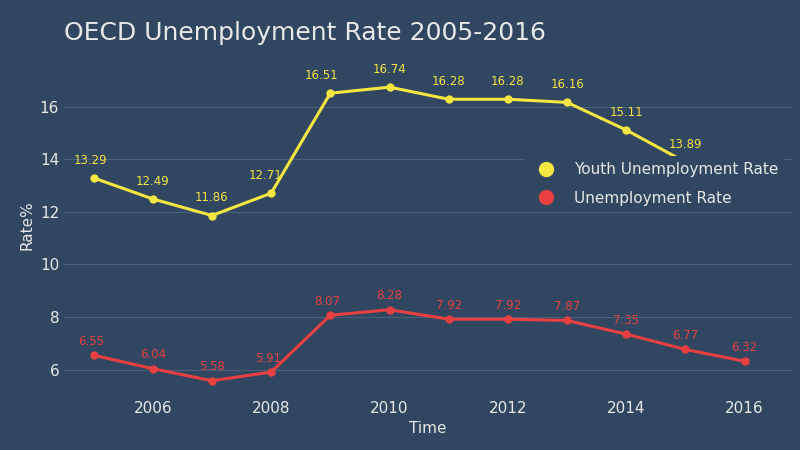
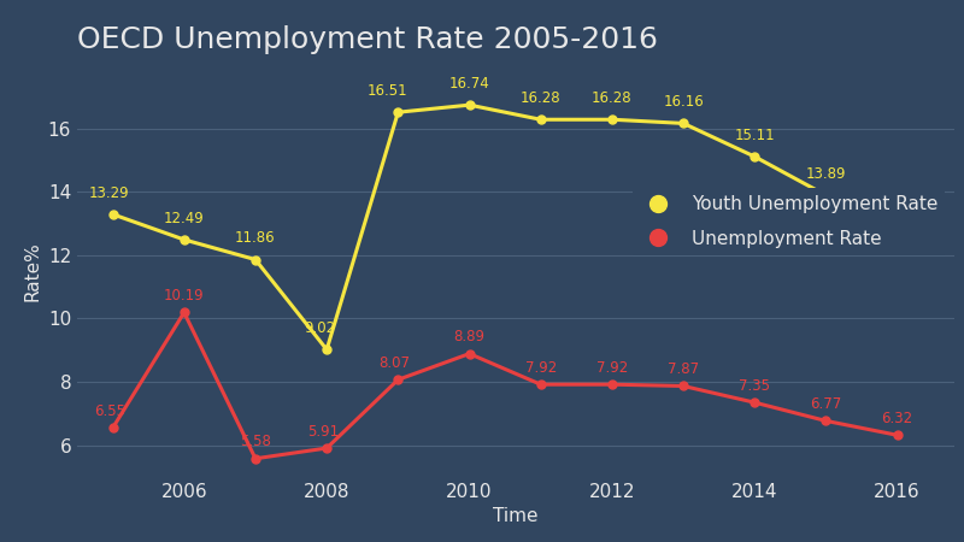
Unemployment Rate/2006: 6.04 -> 10.19
Youth Unemployment Rate/2008: 12.71 -> 9.02
Unemployment Rate/2010: 8.28 -> 8.89
